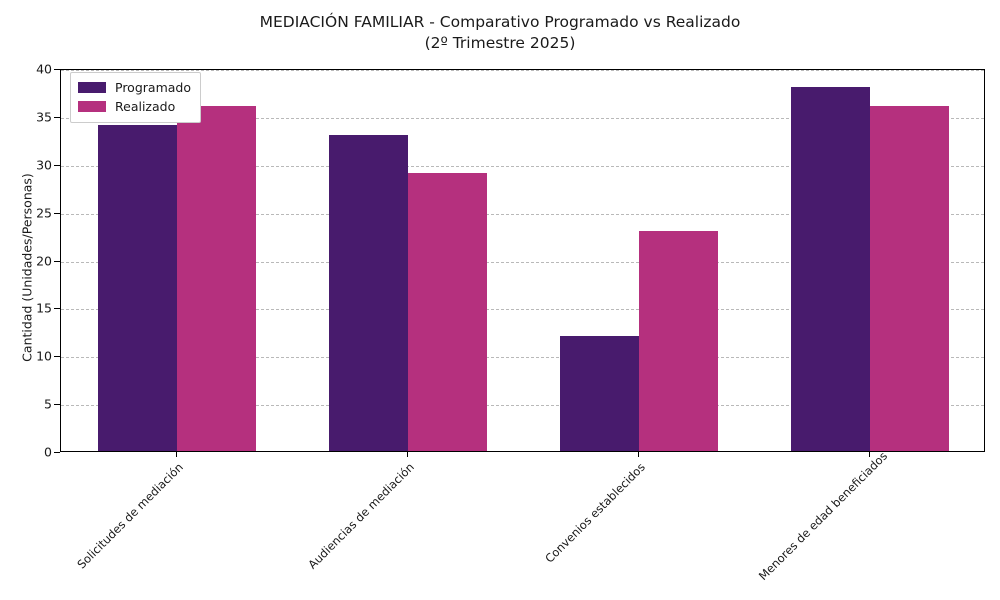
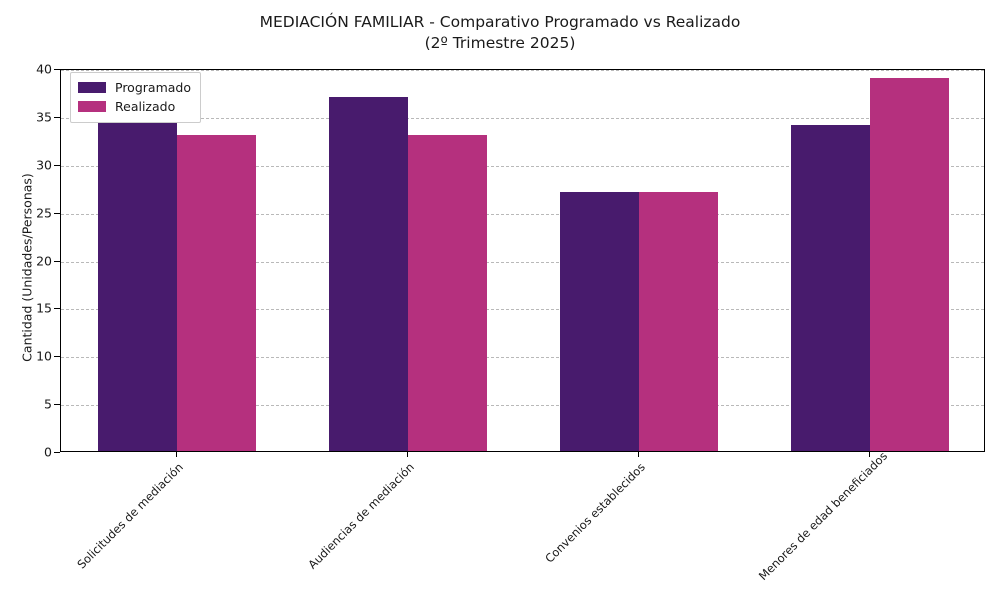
Programado/Solicitudes de mediación: 34 -> 37
Realizado/Solicitudes de mediación: 36 -> 33
Programado/Audiencias de mediación: 33 -> 37
Realizado/Audiencias de mediación: 29 -> 33
Programado/Convenios establecidos: 12 -> 27
Realizado/Convenios establecidos: 23 -> 27
Programado/Menores de edad beneficiados: 38 -> 34
Realizado/Menores de edad beneficiados: 36 -> 39
